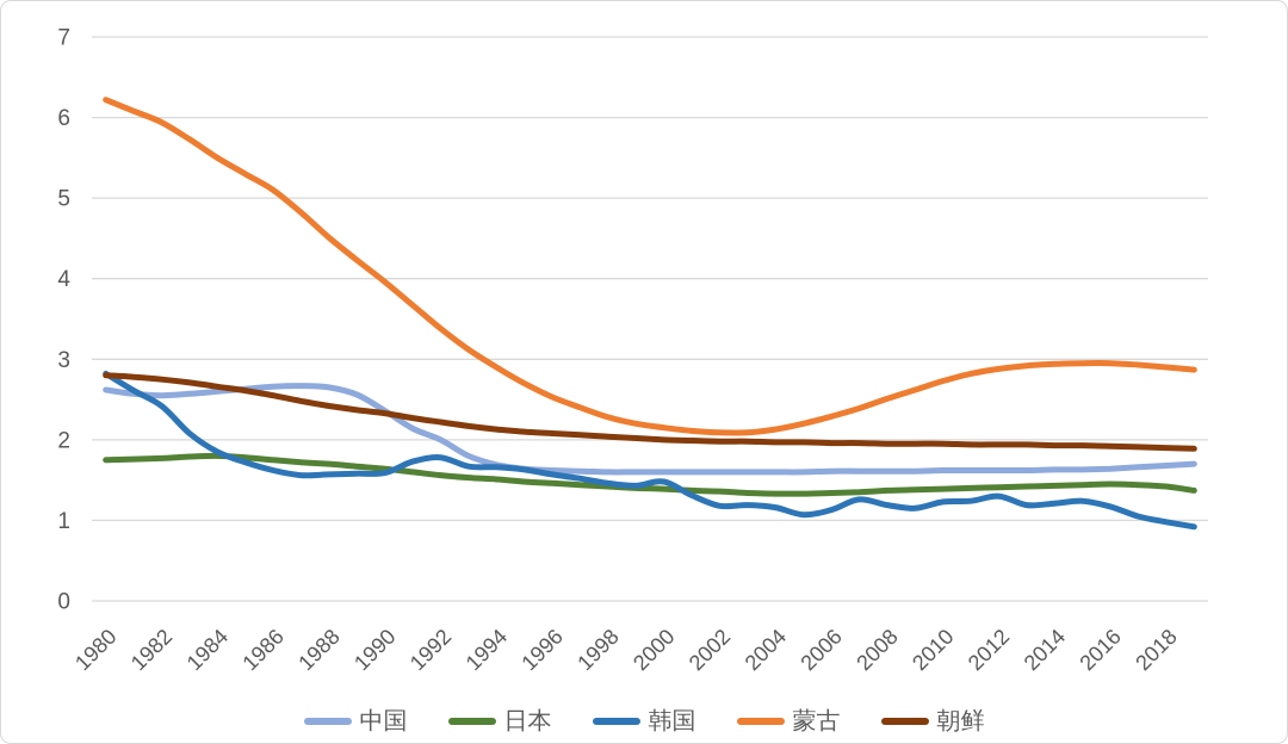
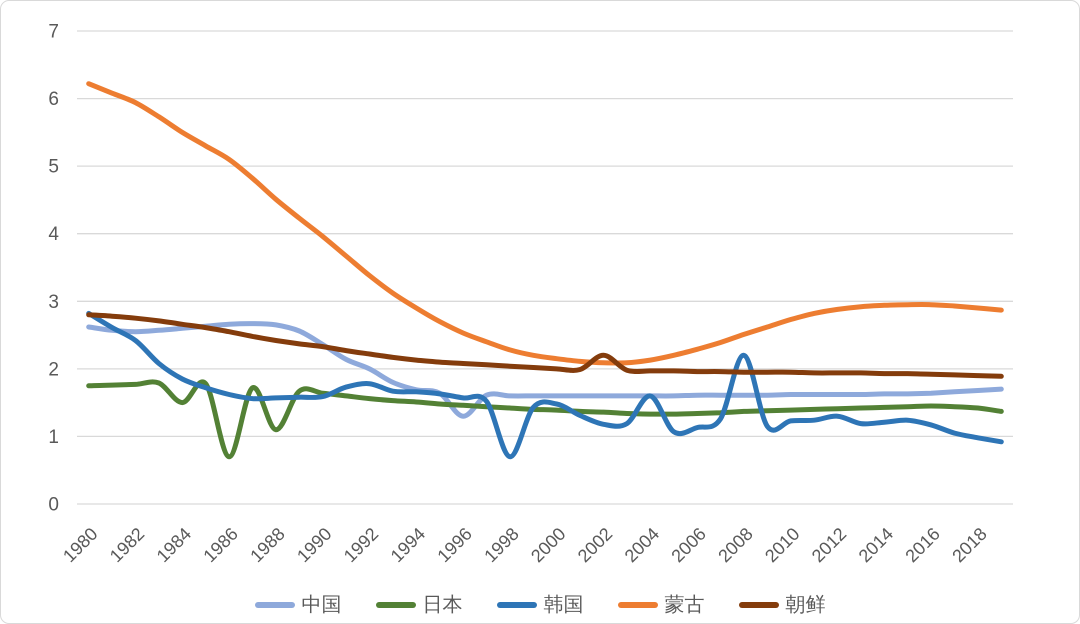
日本/1984: 1.8 -> 1.5
日本/1986: 1.8 -> 0.7
日本/1988: 1.7 -> 1.1
中国/1996: 1.6 -> 1.3
韩国/1998: 1.5 -> 0.7
朝鲜/2002: 2.0 -> 2.2
韩国/2004: 1.2 -> 1.6
韩国/2008: 1.2 -> 2.2
